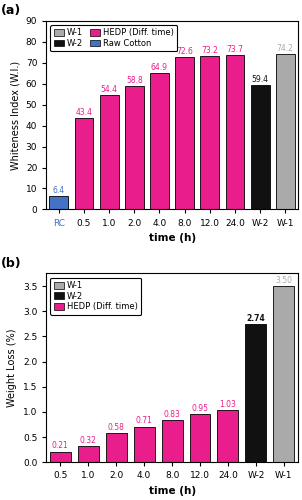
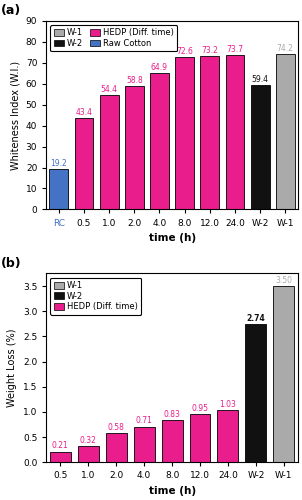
RC: 6.4 -> 19.2
